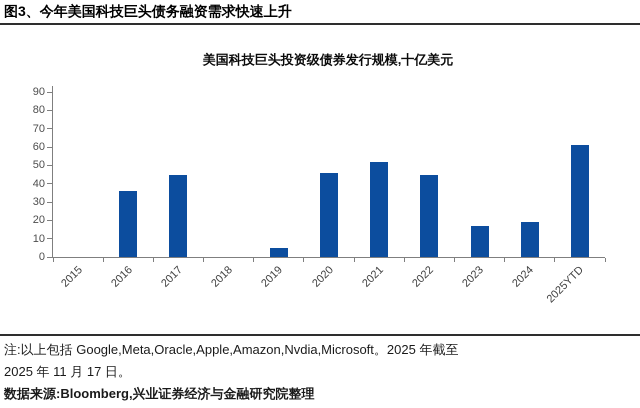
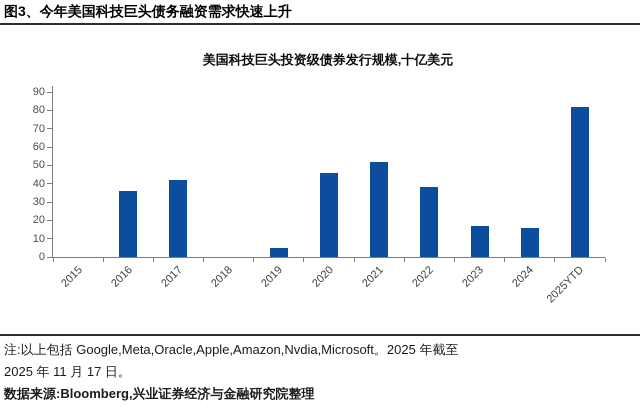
2017: 45 -> 42
2022: 45 -> 38
2024: 19 -> 16
2025YTD: 61 -> 82
